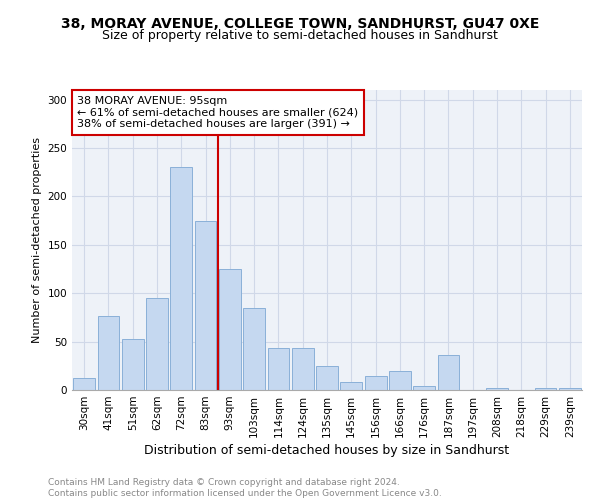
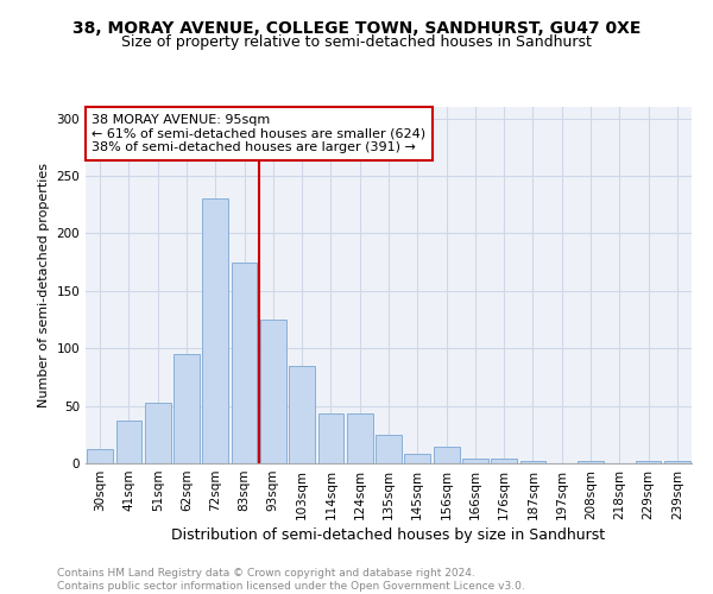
41sqm: 76 -> 37
166sqm: 20 -> 4
187sqm: 36 -> 2
